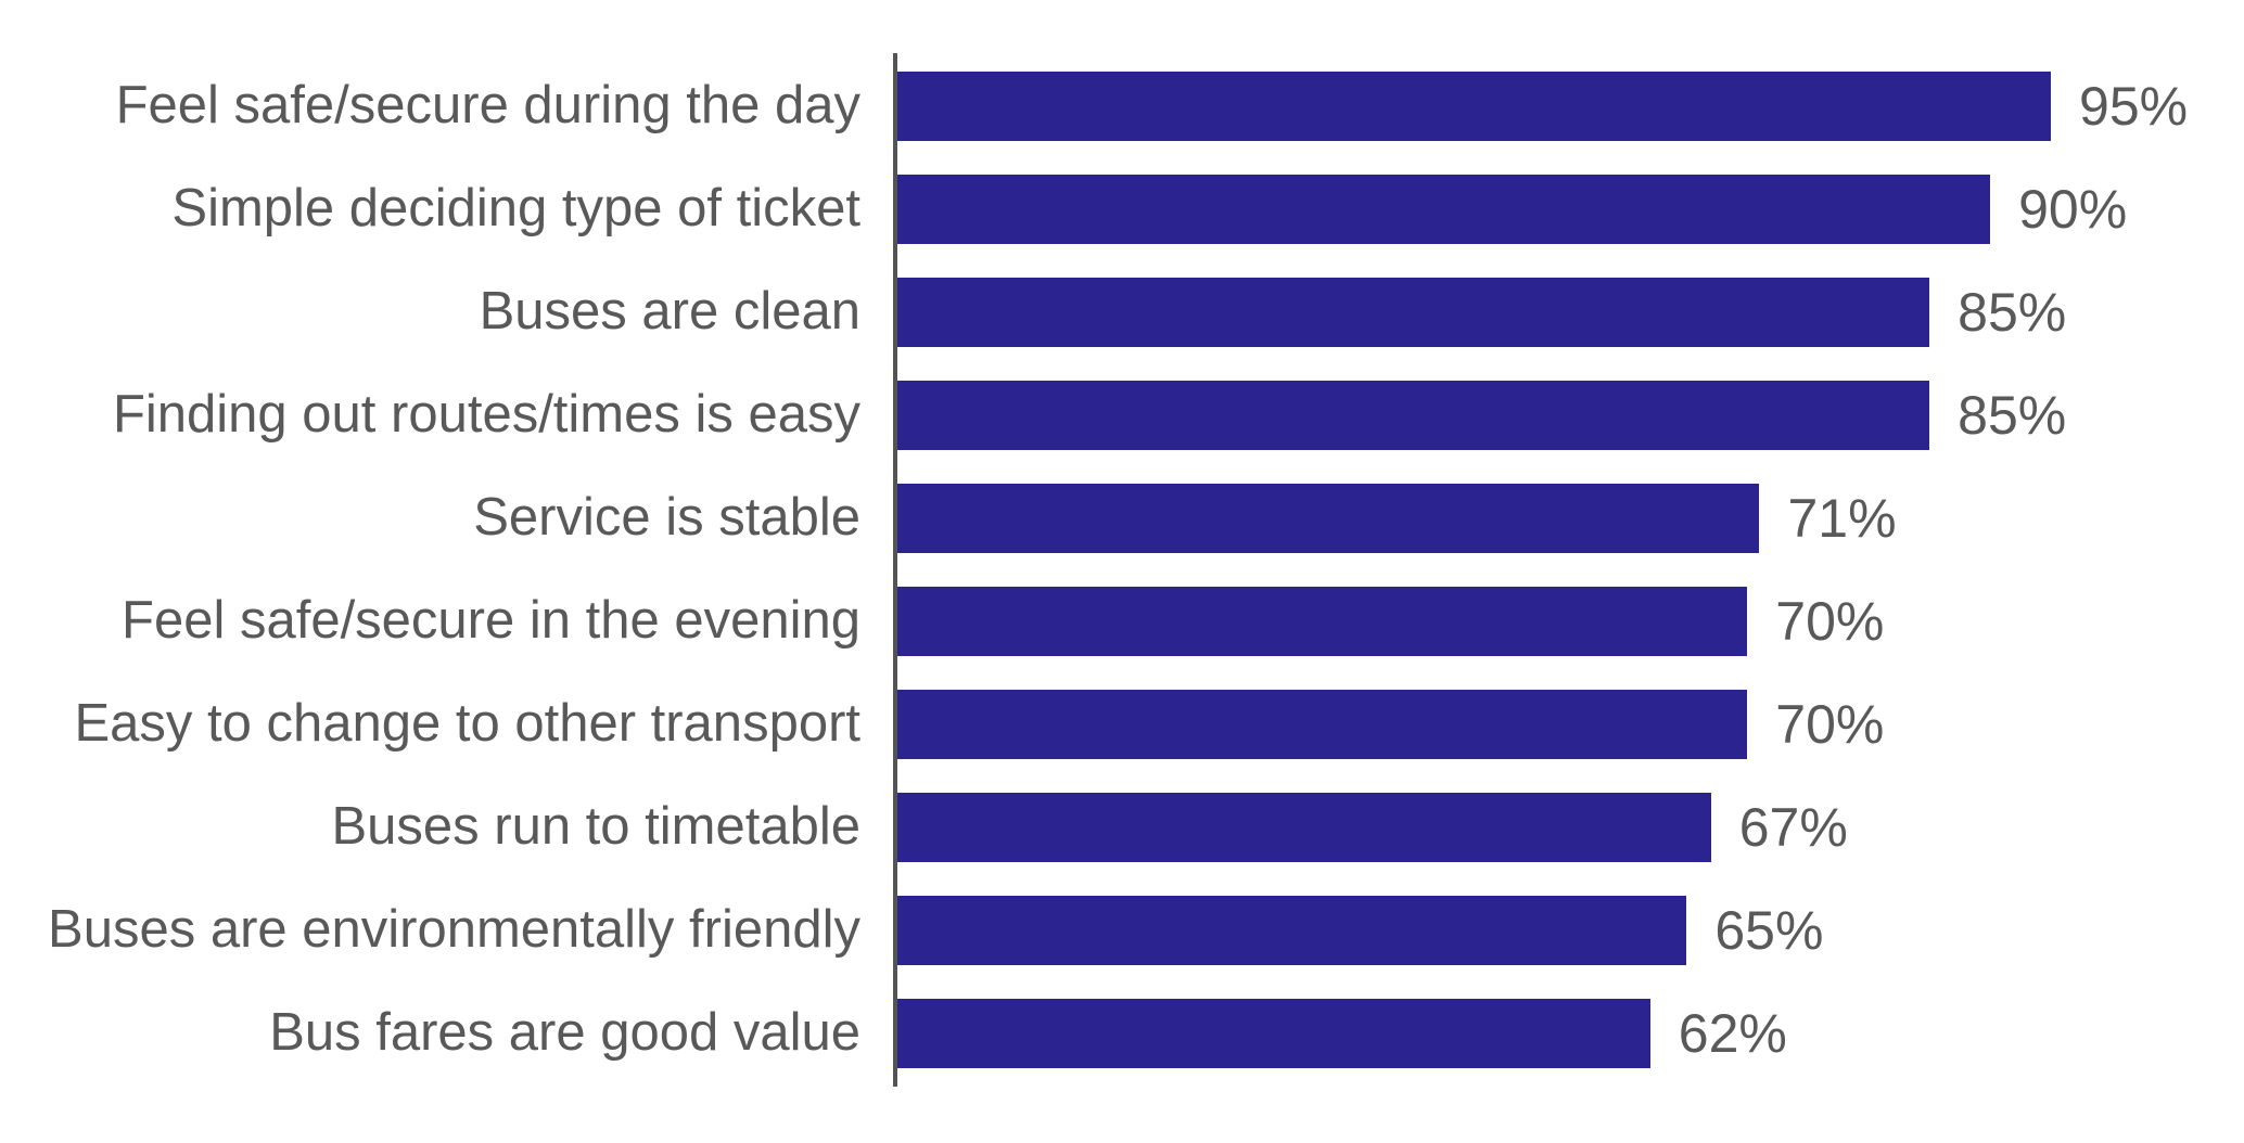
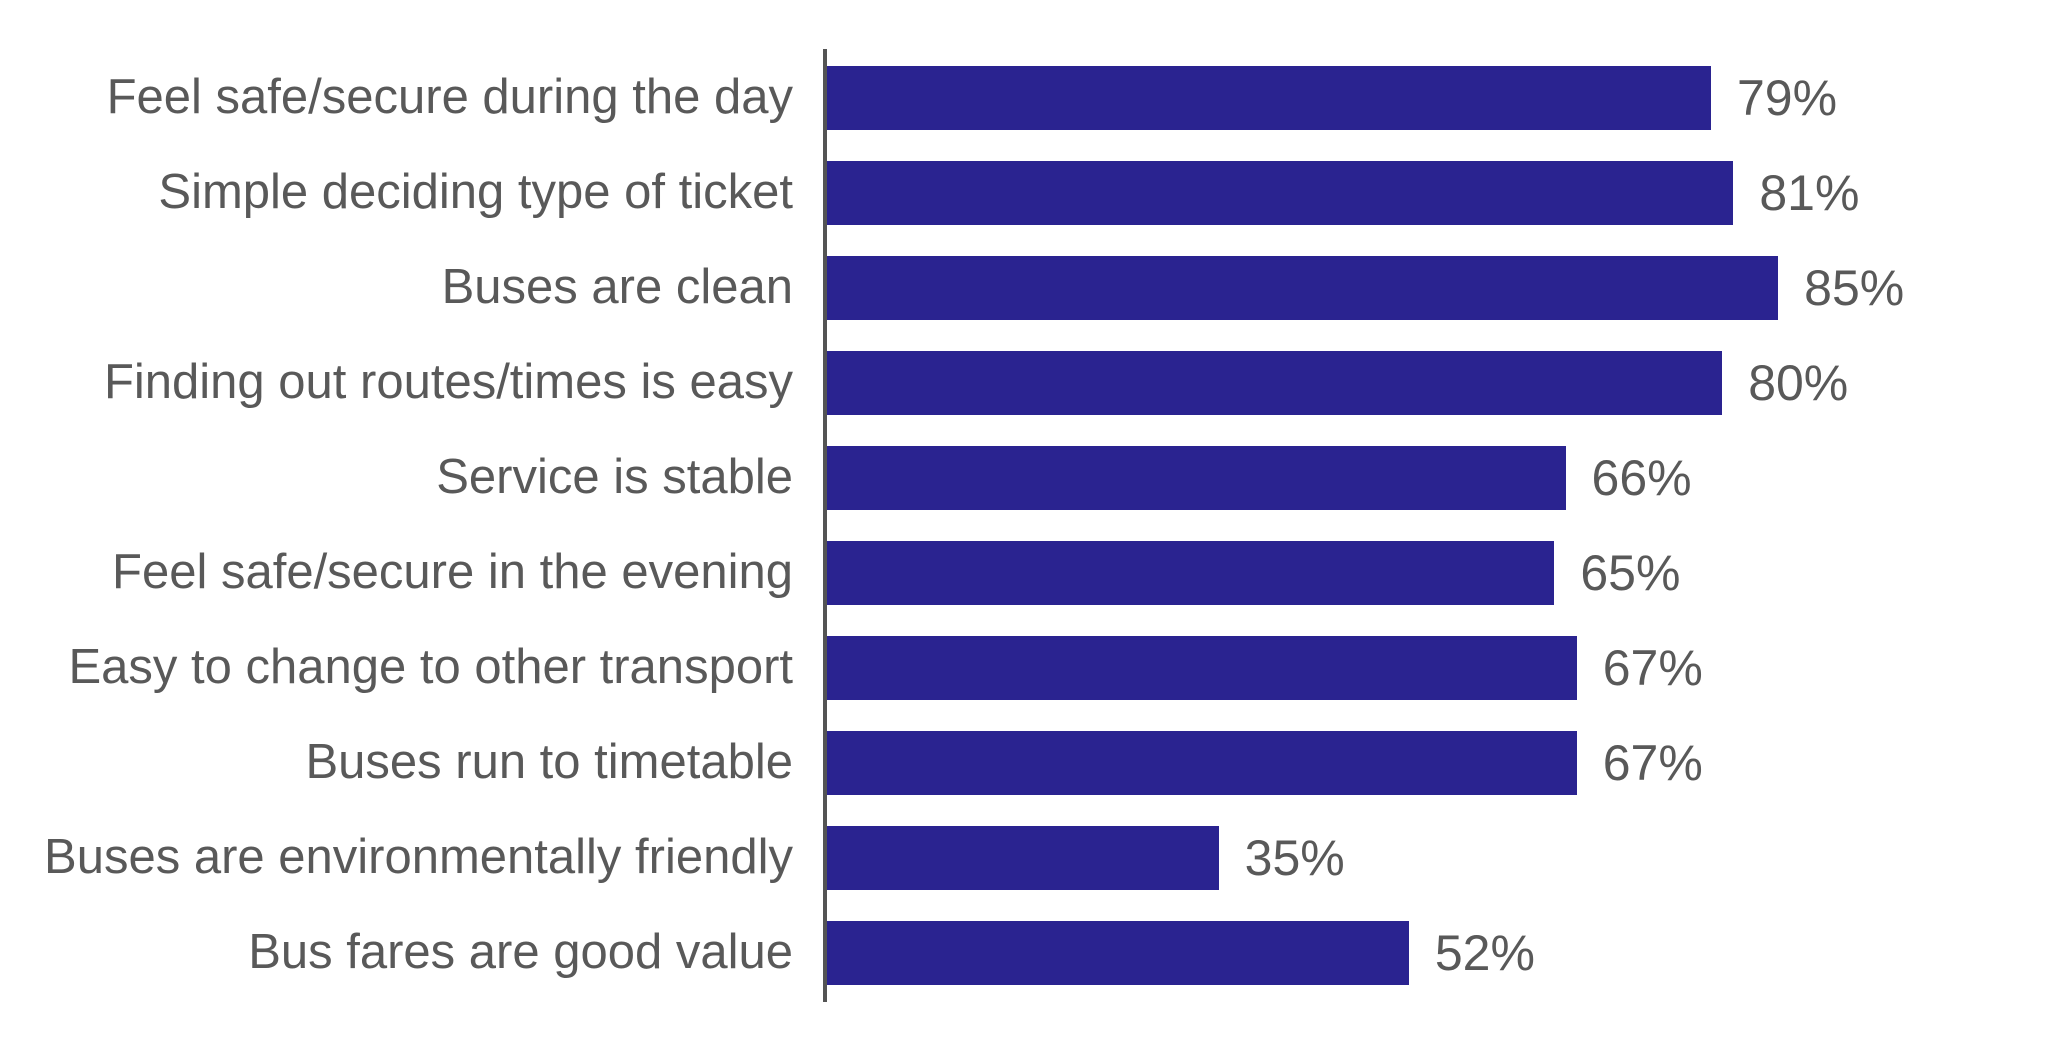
Feel safe/secure during the day: 95% -> 79%
Simple deciding type of ticket: 90% -> 81%
Finding out routes/times is easy: 85% -> 80%
Service is stable: 71% -> 66%
Feel safe/secure in the evening: 70% -> 65%
Easy to change to other transport: 70% -> 67%
Buses are environmentally friendly: 65% -> 35%
Bus fares are good value: 62% -> 52%
